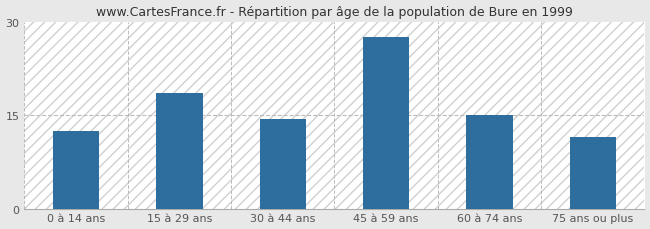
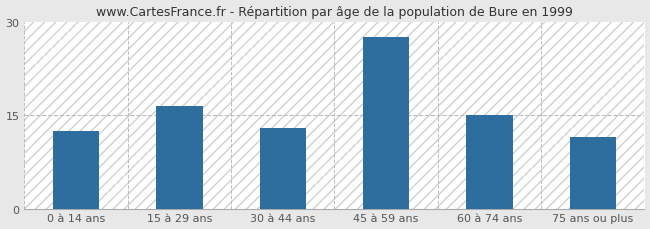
15 à 29 ans: 18.6 -> 16.5
30 à 44 ans: 14.4 -> 13.0
